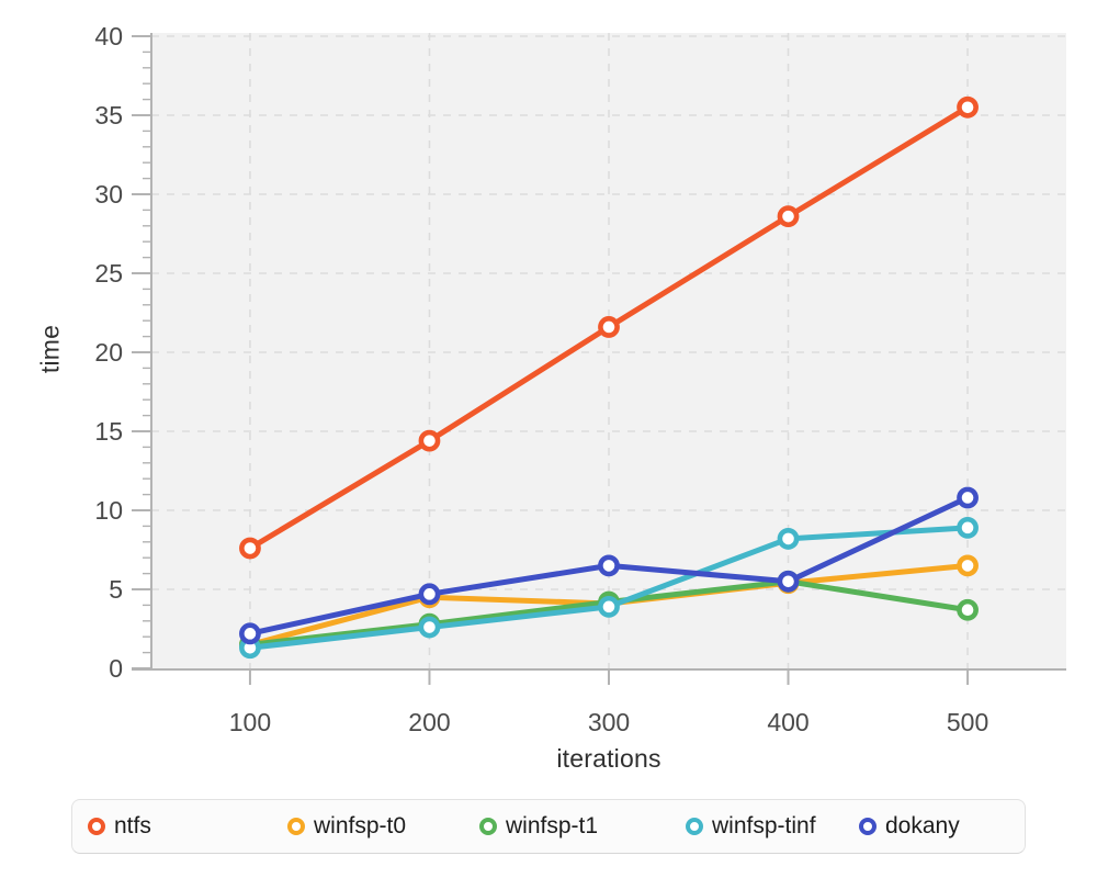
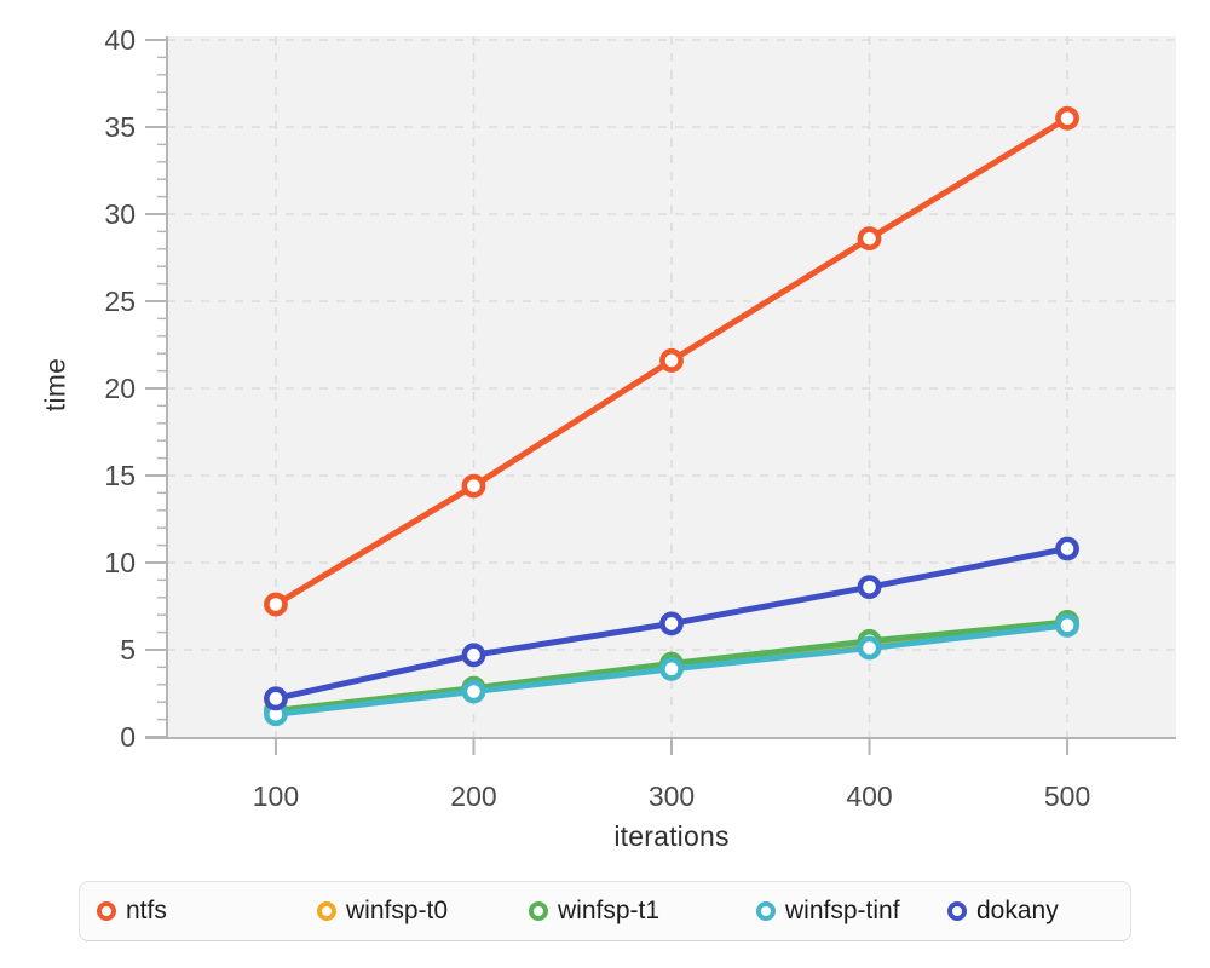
winfsp-t0/200: 4.5 -> 2.8
winfsp-tinf/400: 8.2 -> 5.1
dokany/400: 5.5 -> 8.6
winfsp-t1/500: 3.7 -> 6.6
winfsp-tinf/500: 8.9 -> 6.4
